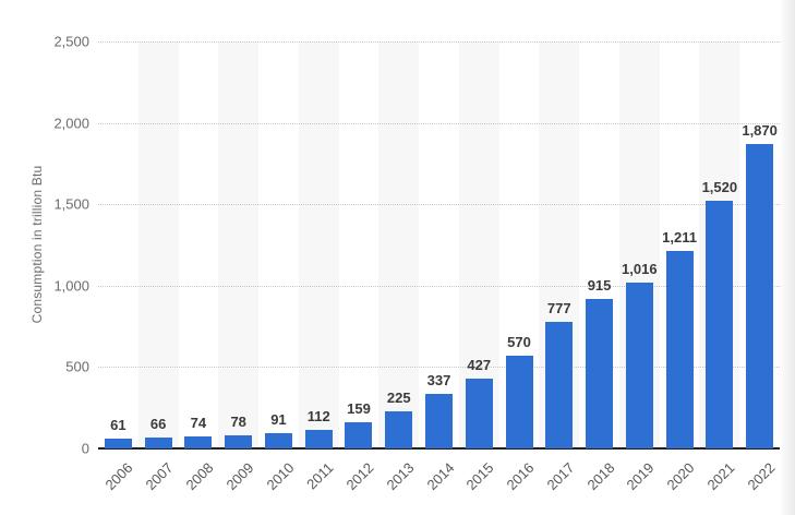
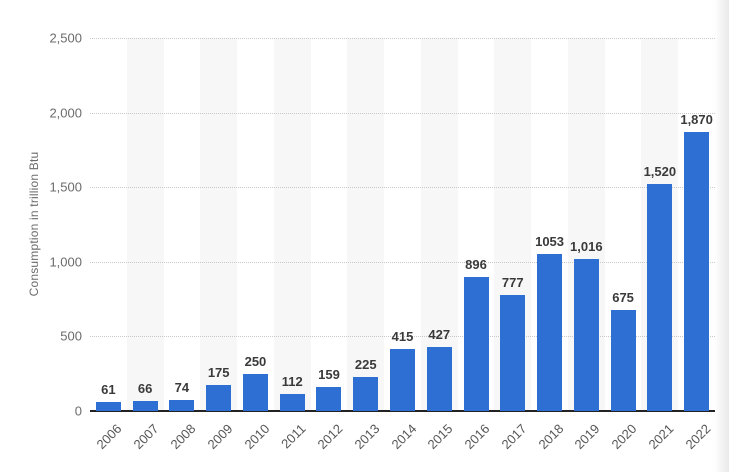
2009: 78 -> 175
2010: 91 -> 250
2014: 337 -> 415
2016: 570 -> 896
2018: 915 -> 1053
2020: 1,211 -> 675
